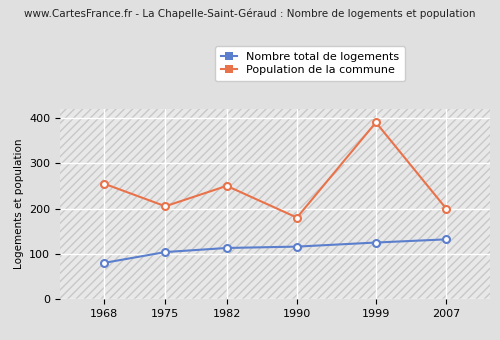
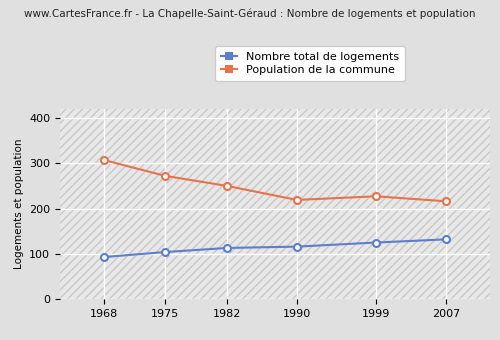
Nombre total de logements/1968: 80 -> 93
Population de la commune/1968: 255 -> 307
Population de la commune/1975: 205 -> 272
Population de la commune/1990: 180 -> 219
Population de la commune/1999: 390 -> 227
Population de la commune/2007: 200 -> 216
